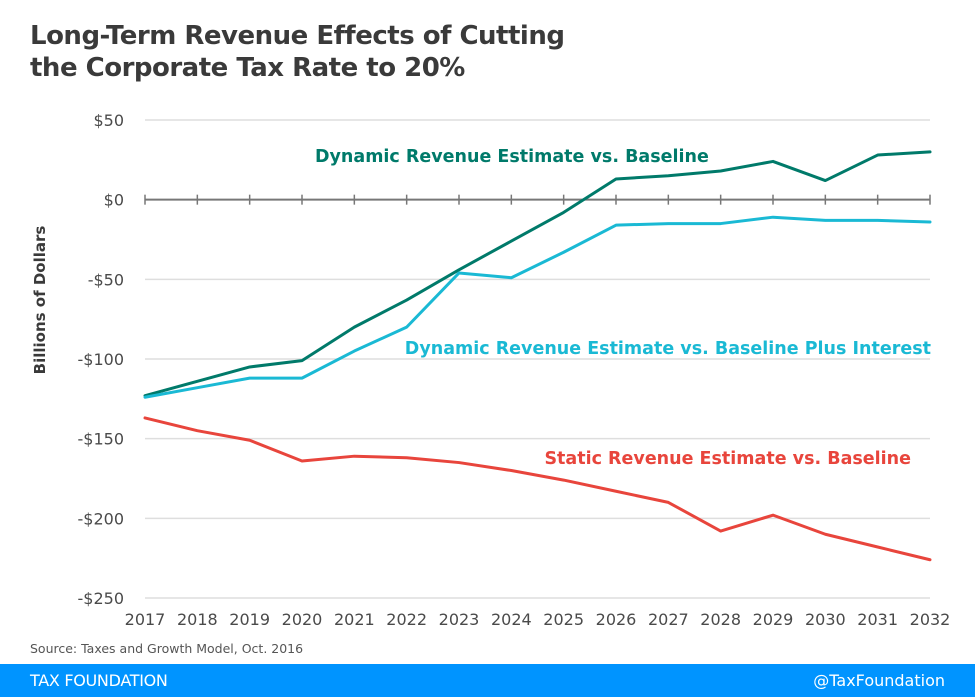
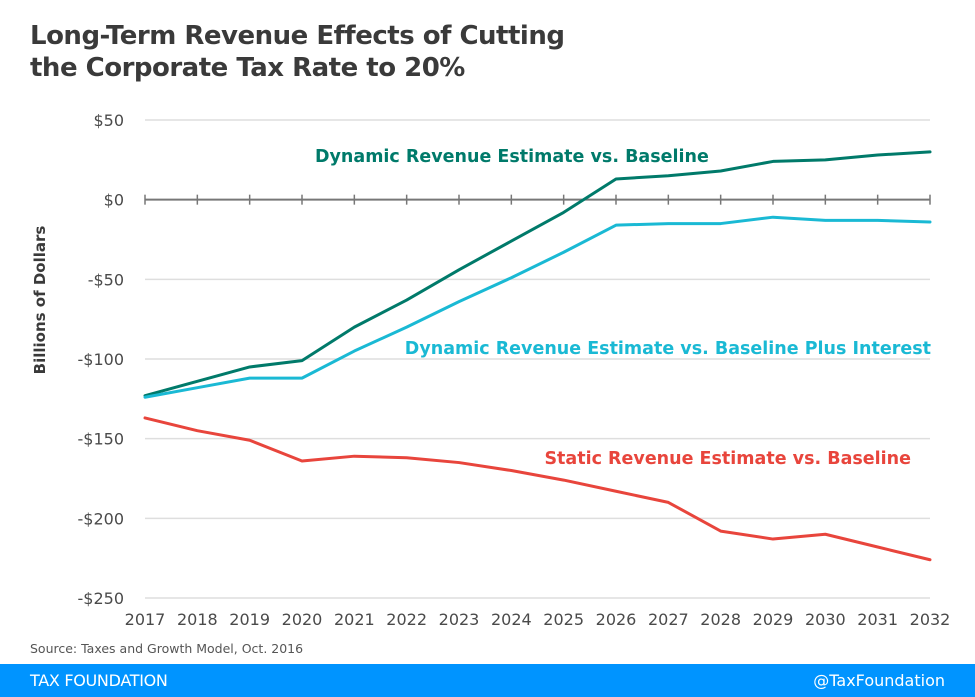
Dynamic Revenue Estimate vs. Baseline Plus Interest/2023: -$46 -> -$64
Static Revenue Estimate vs. Baseline/2029: -$198 -> -$213
Dynamic Revenue Estimate vs. Baseline/2030: $12 -> $25
